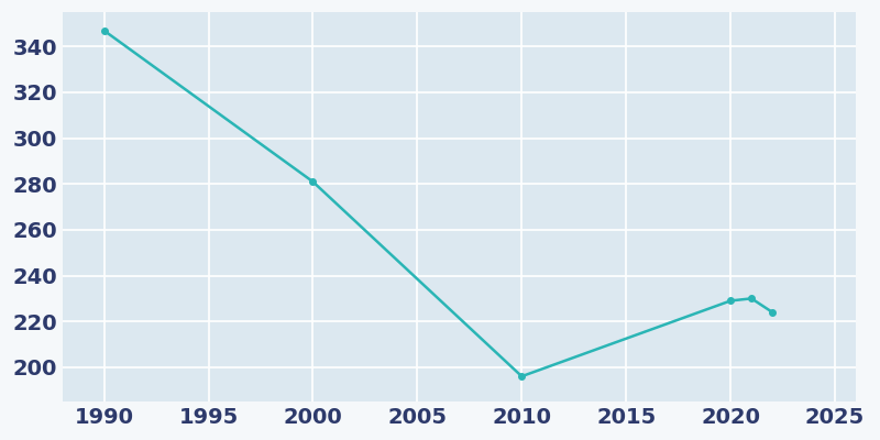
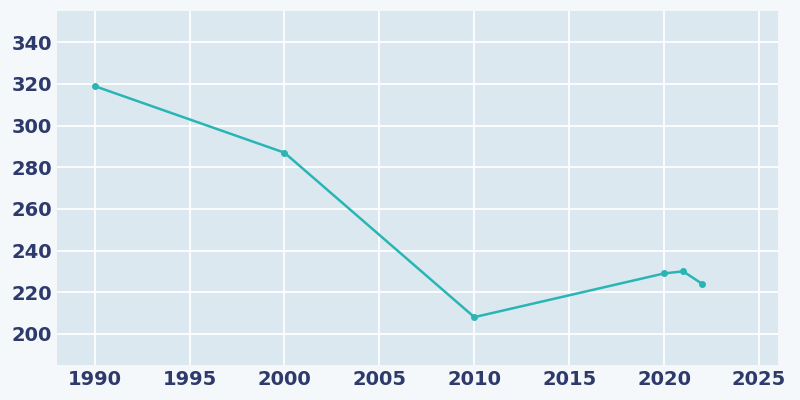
1990: 347 -> 319
2000: 281 -> 287
2010: 196 -> 208
